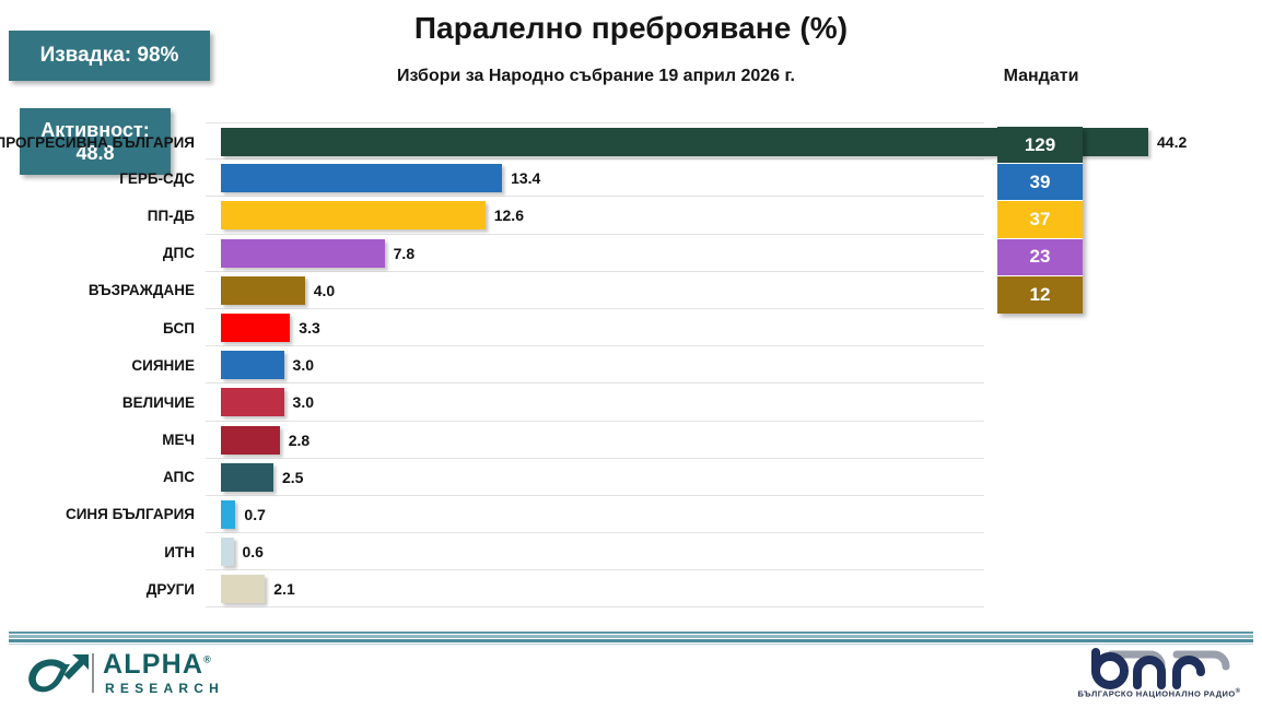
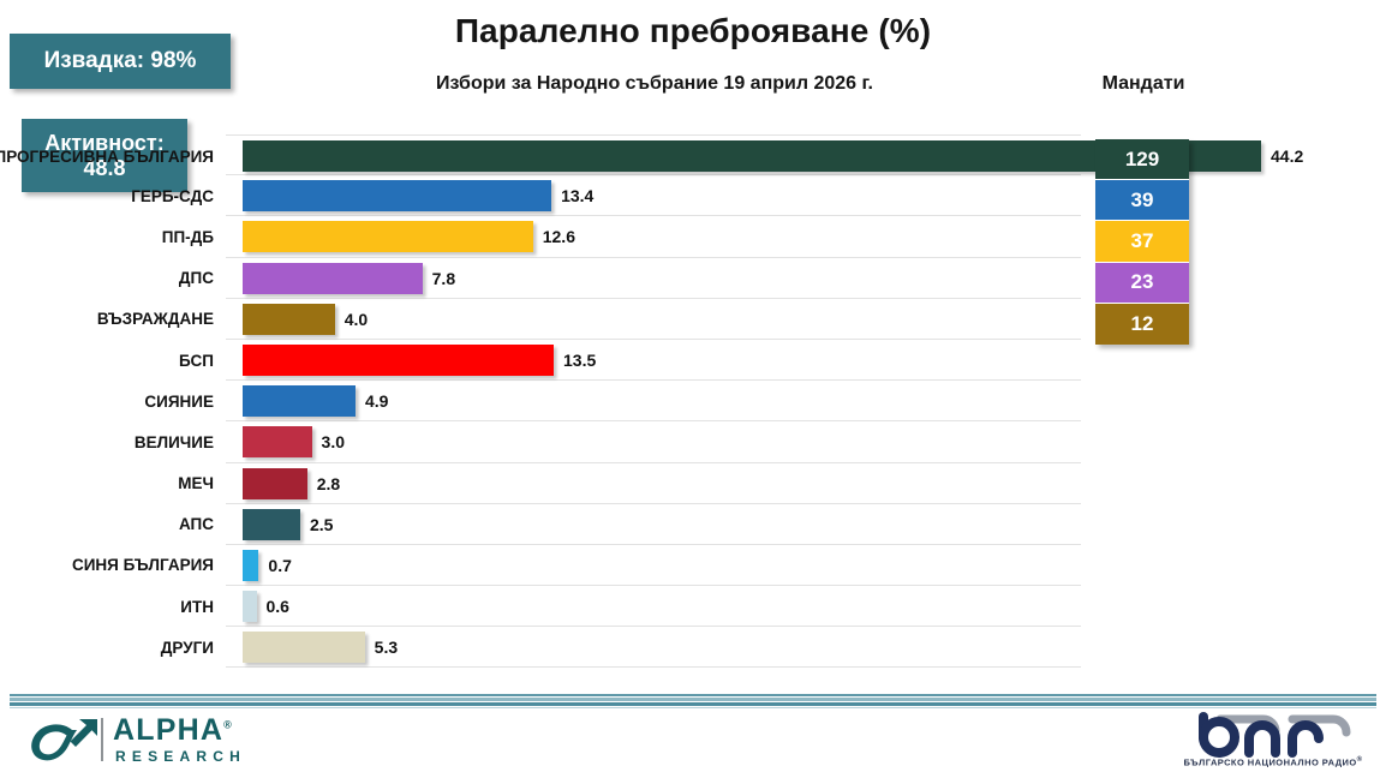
БСП: 3.3 -> 13.5
СИЯНИЕ: 3.0 -> 4.9
ДРУГИ: 2.1 -> 5.3
